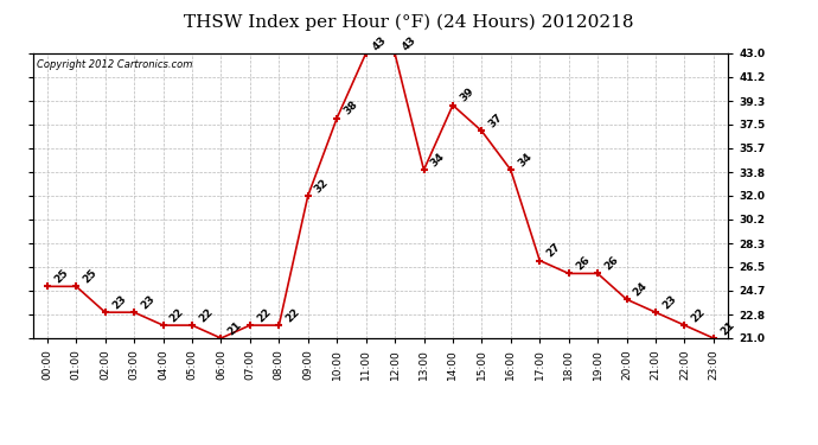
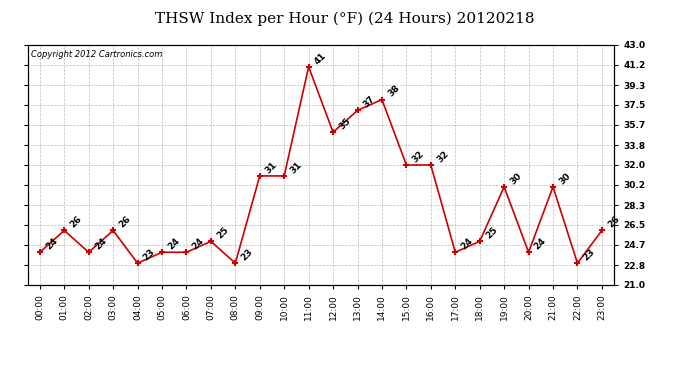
00:00: 25 -> 24
01:00: 25 -> 26
02:00: 23 -> 24
03:00: 23 -> 26
04:00: 22 -> 23
05:00: 22 -> 24
06:00: 21 -> 24
07:00: 22 -> 25
08:00: 22 -> 23
09:00: 32 -> 31
10:00: 38 -> 31
11:00: 43 -> 41
12:00: 43 -> 35
13:00: 34 -> 37
14:00: 39 -> 38
15:00: 37 -> 32
16:00: 34 -> 32
17:00: 27 -> 24
18:00: 26 -> 25
19:00: 26 -> 30
21:00: 23 -> 30
22:00: 22 -> 23
23:00: 21 -> 26
